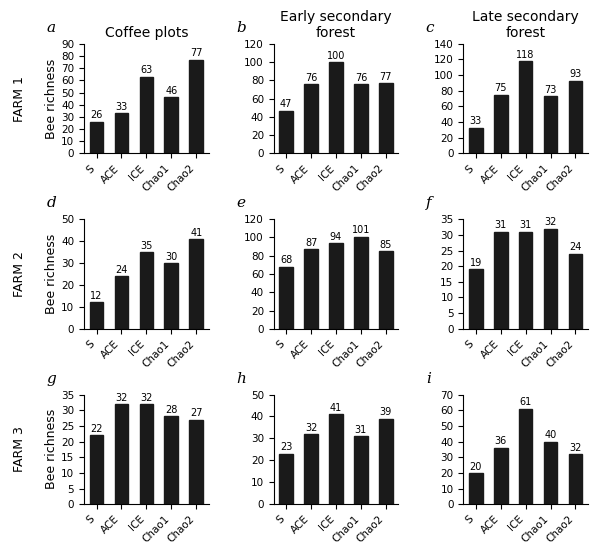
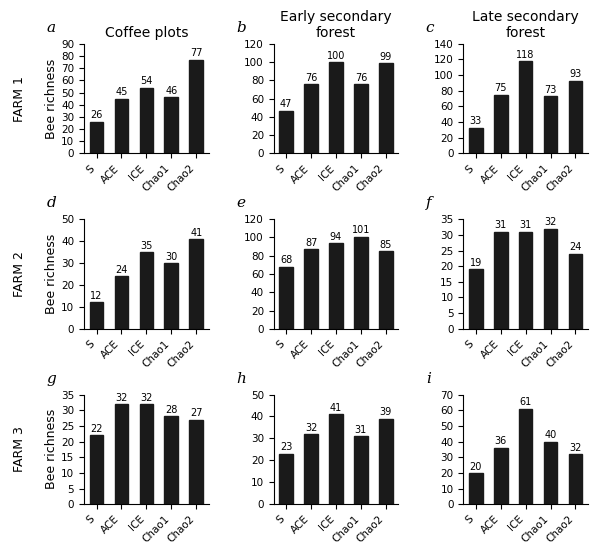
Coffee plots/ACE: 33 -> 45
Coffee plots/ICE: 63 -> 54
Early secondary forest/Chao2: 77 -> 99
